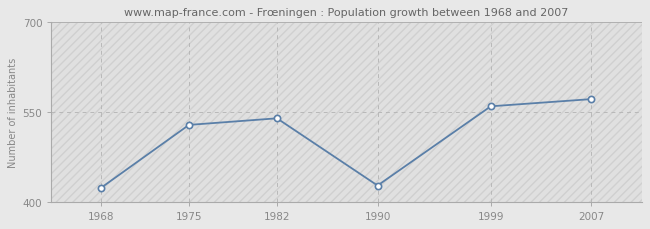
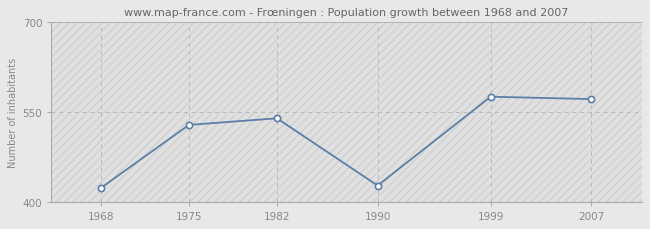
1999: 560 -> 576
